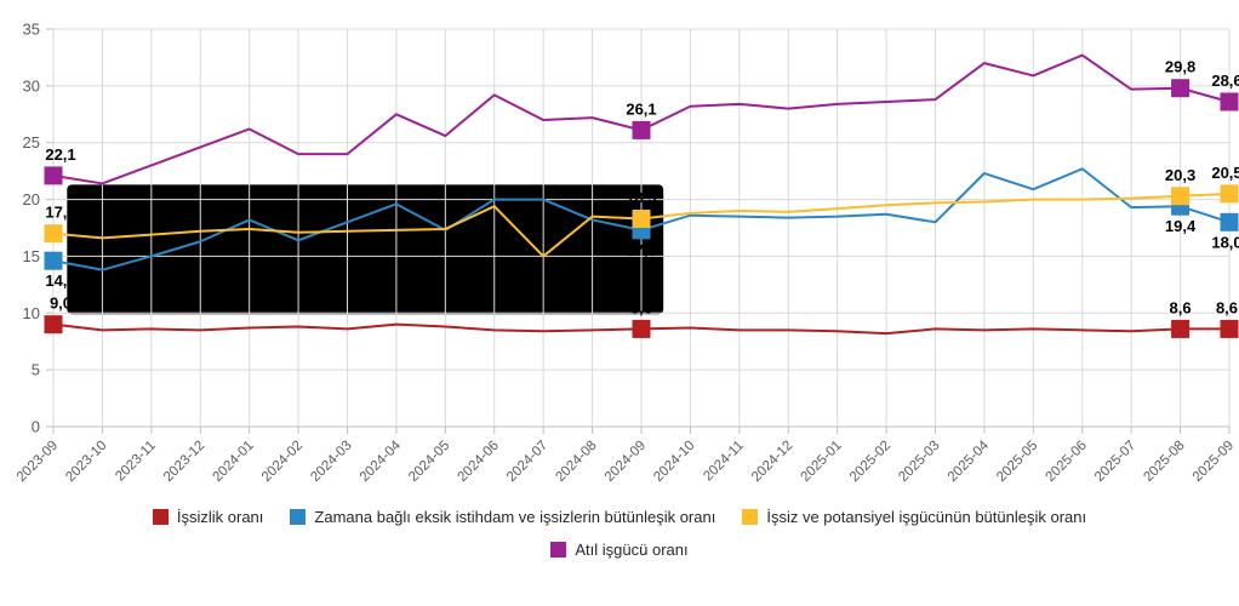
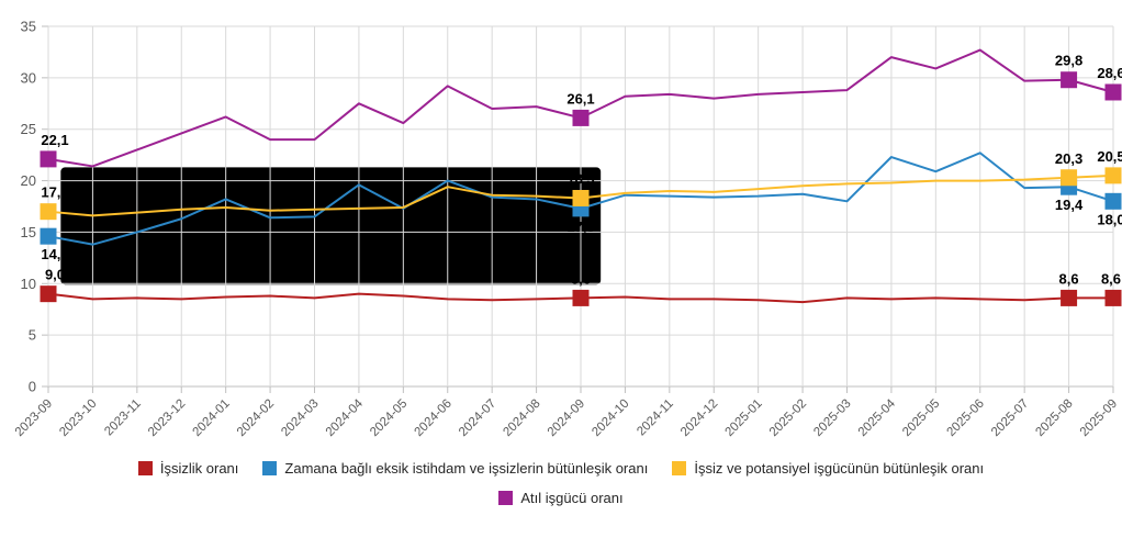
Zamana bağlı eksik istihdam ve işsizlerin bütünleşik oranı/2024-03: 18 -> 16
Zamana bağlı eksik istihdam ve işsizlerin bütünleşik oranı/2024-07: 20 -> 18
İşsiz ve potansiyel işgücünün bütünleşik oranı/2024-07: 15 -> 19
